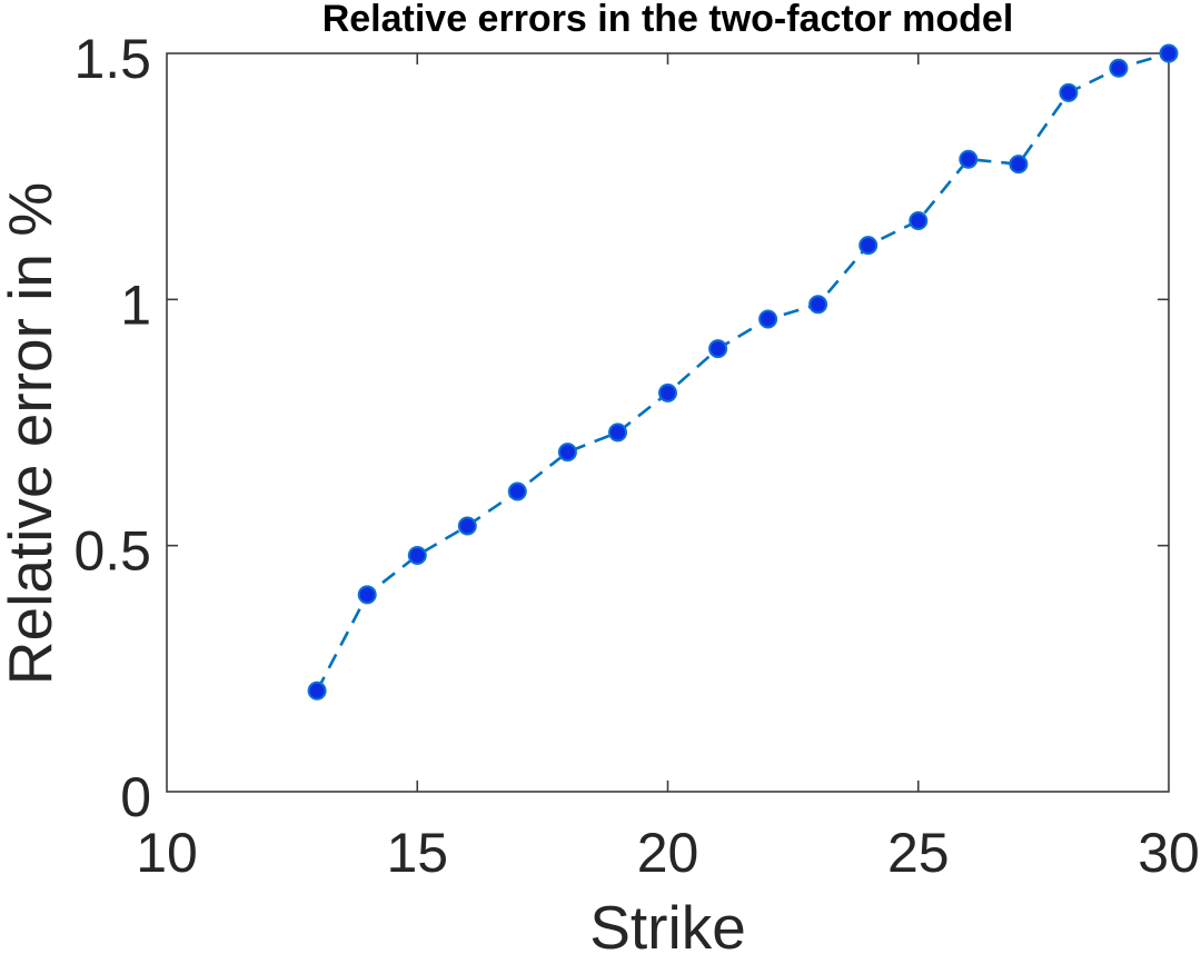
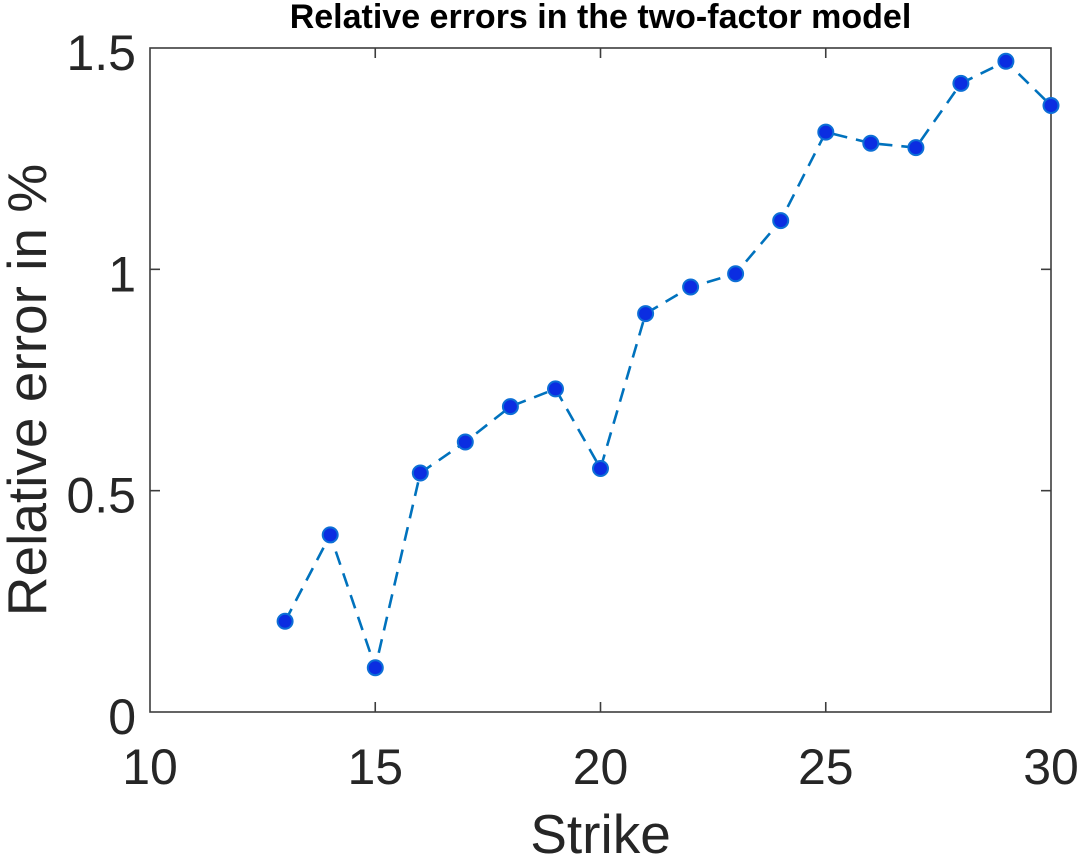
15: 0.48 -> 0.10
20: 0.81 -> 0.55
25: 1.16 -> 1.31
30: 1.50 -> 1.37
